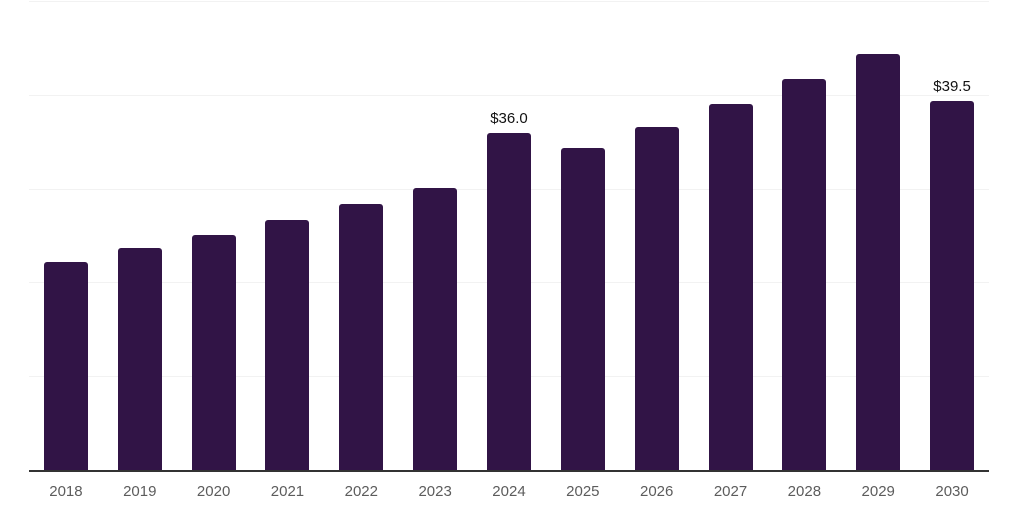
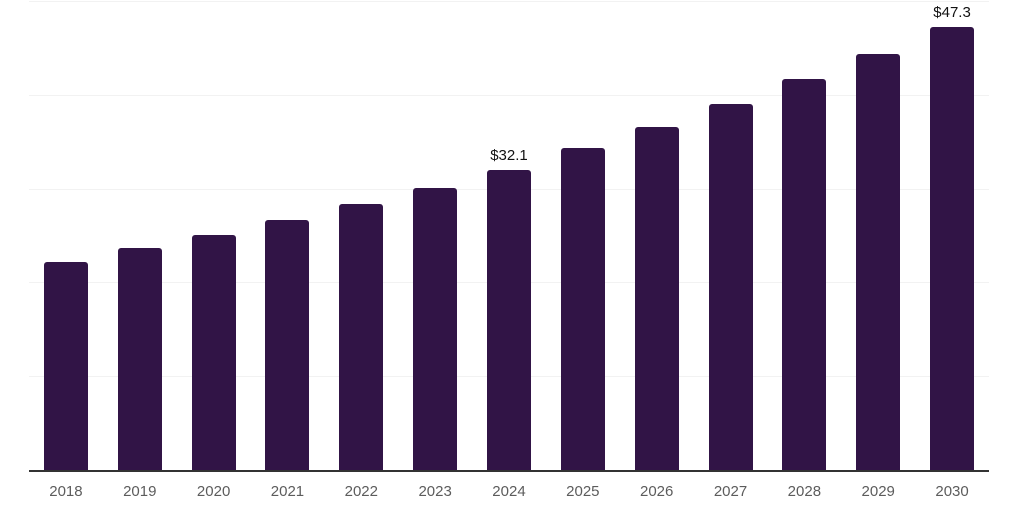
2024: $36.0 -> $32.1
2030: $39.5 -> $47.3
